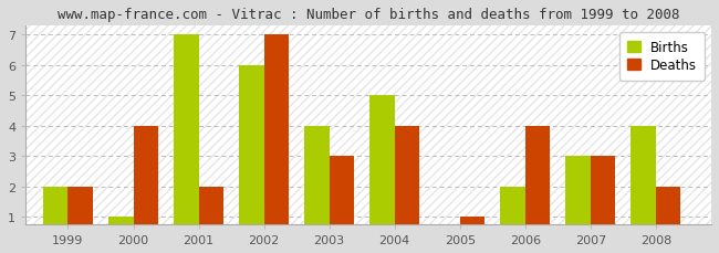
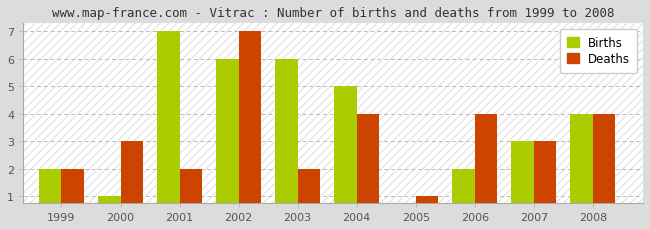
Deaths/2000: 4 -> 3
Births/2003: 4 -> 6
Deaths/2003: 3 -> 2
Deaths/2008: 2 -> 4
